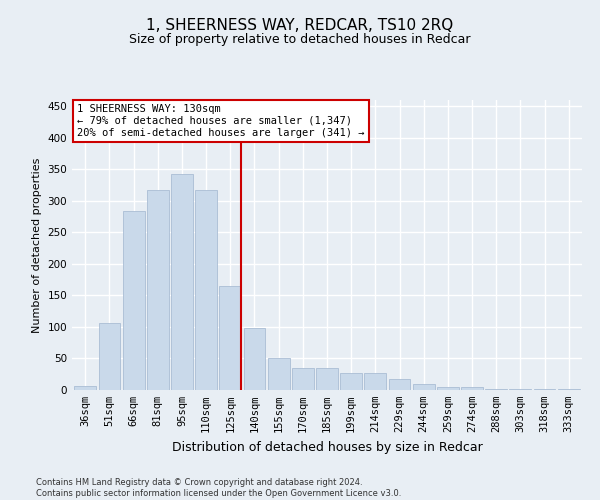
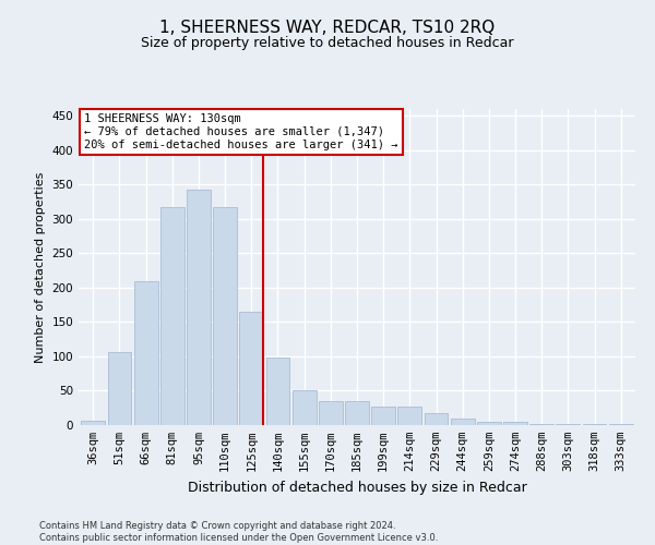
66sqm: 284 -> 210
